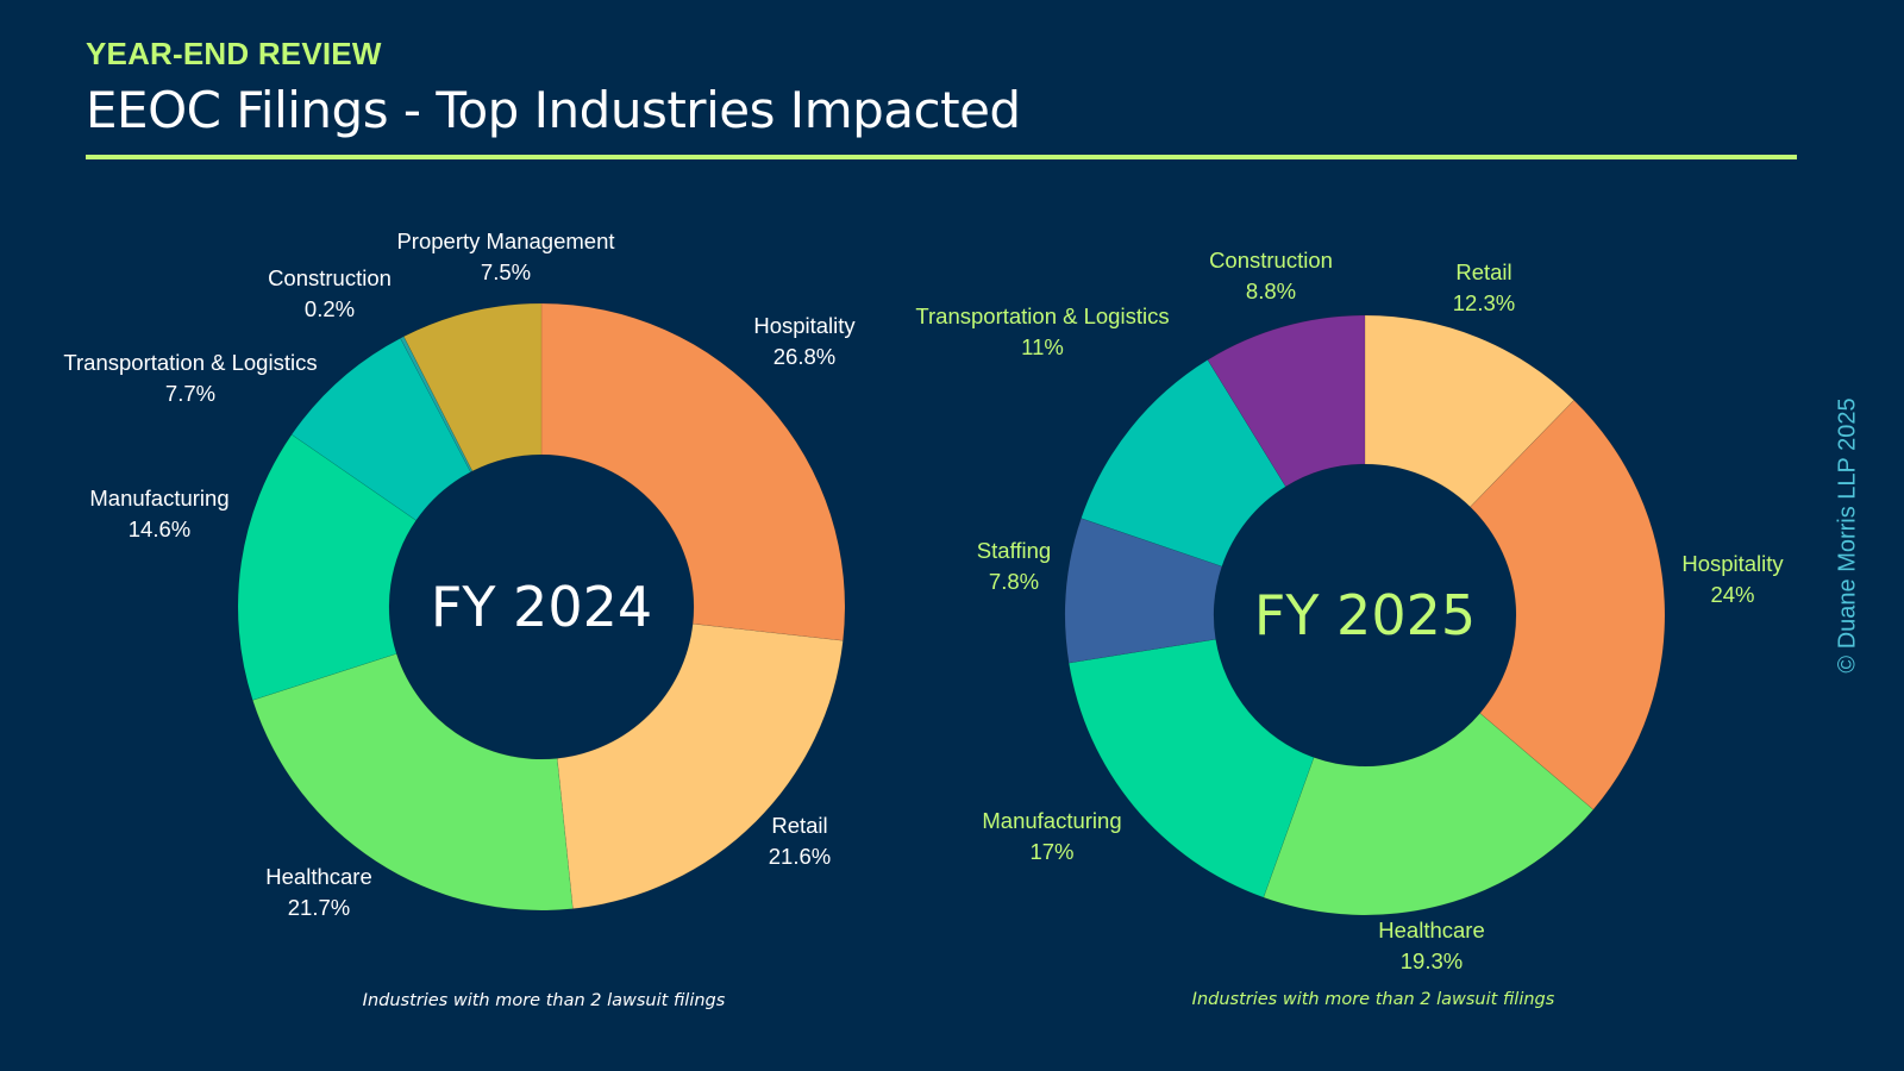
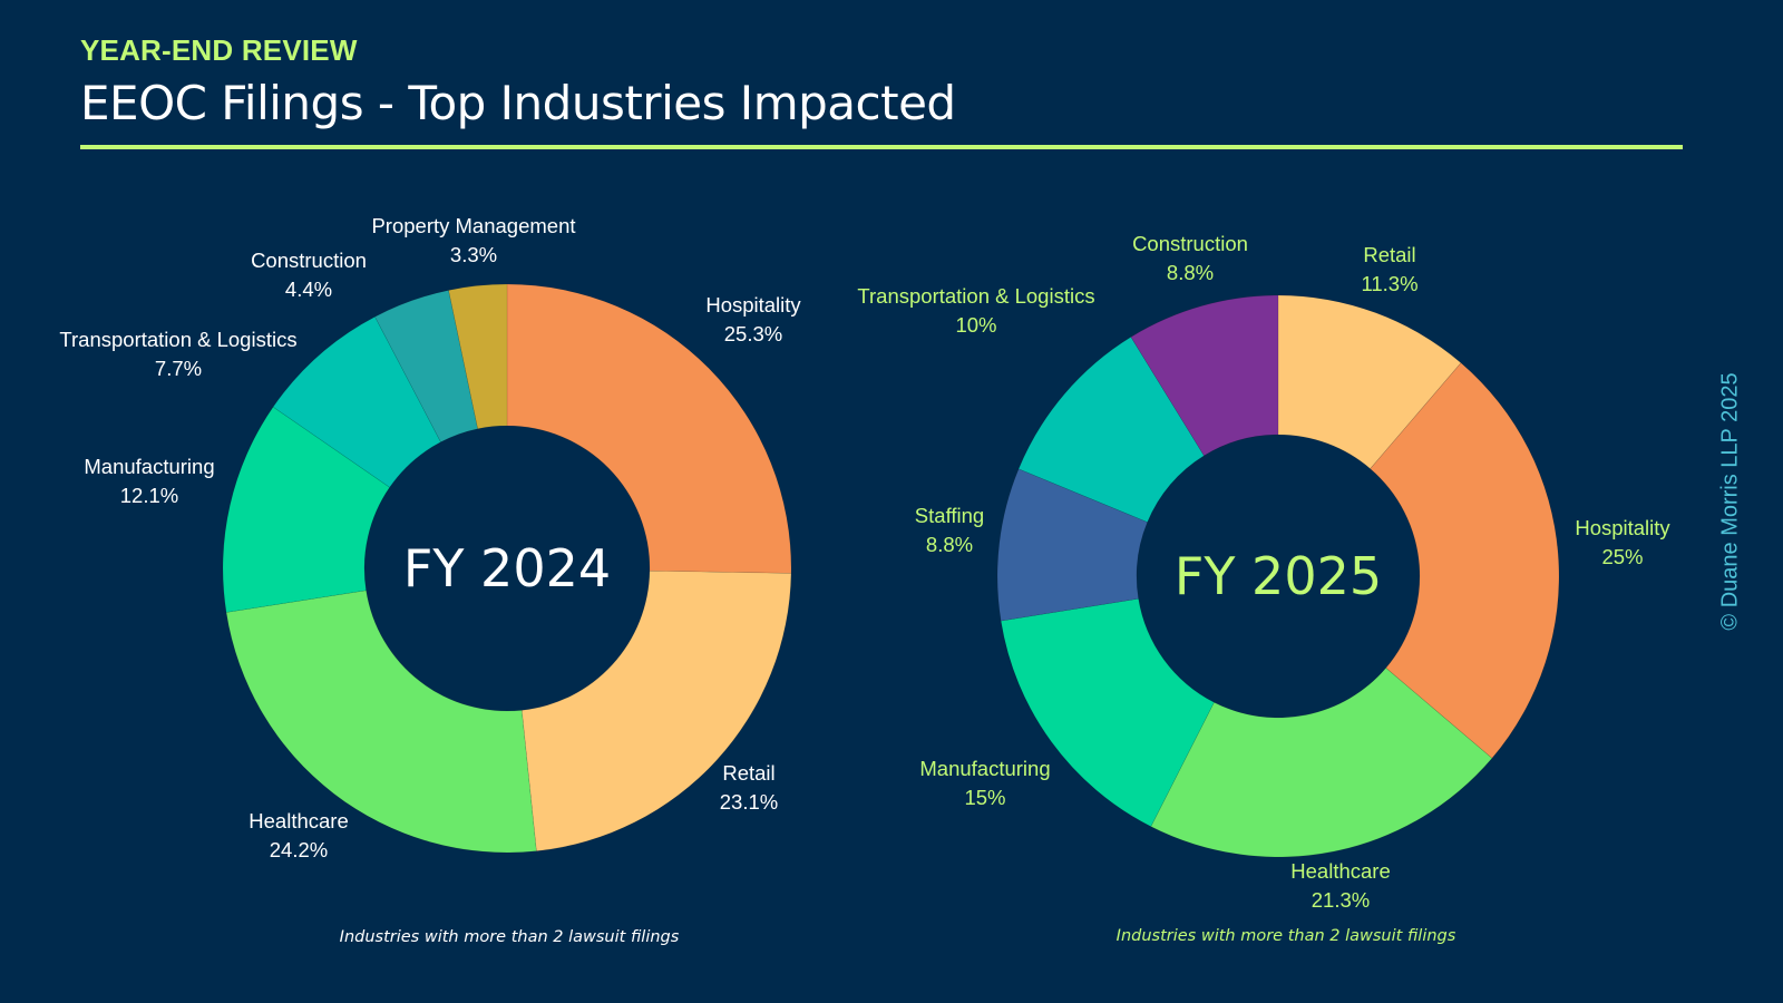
FY 2024/Hospitality: 26.8% -> 25.3%
FY 2024/Retail: 21.6% -> 23.1%
FY 2024/Healthcare: 21.7% -> 24.2%
FY 2024/Manufacturing: 14.6% -> 12.1%
FY 2024/Construction: 0.2% -> 4.4%
FY 2024/Property Management: 7.5% -> 3.3%
FY 2025/Retail: 12.3% -> 11.3%
FY 2025/Hospitality: 24% -> 25%
FY 2025/Healthcare: 19.3% -> 21.3%
FY 2025/Manufacturing: 17% -> 15%
FY 2025/Staffing: 7.8% -> 8.8%
FY 2025/Transportation & Logistics: 11% -> 10%
